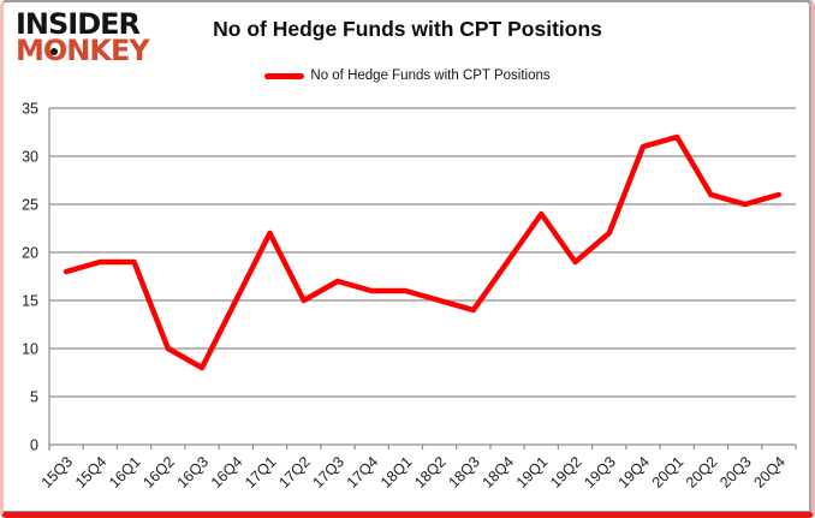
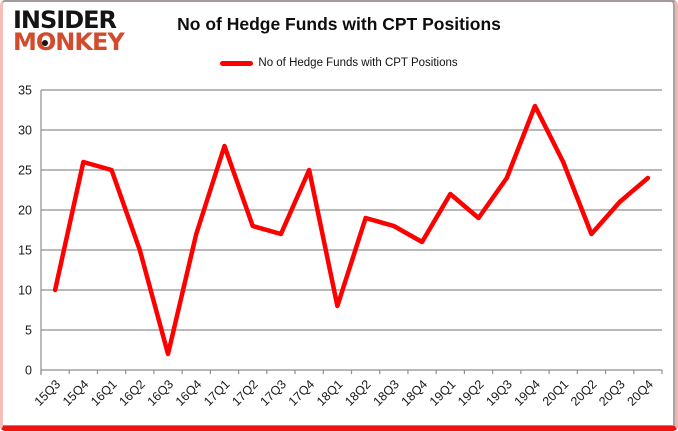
15Q3: 18 -> 10
15Q4: 19 -> 26
16Q1: 19 -> 25
16Q2: 10 -> 15
16Q3: 8 -> 2
16Q4: 15 -> 17
17Q1: 22 -> 28
17Q2: 15 -> 18
17Q4: 16 -> 25
18Q1: 16 -> 8
18Q2: 15 -> 19
18Q3: 14 -> 18
18Q4: 19 -> 16
19Q1: 24 -> 22
19Q3: 22 -> 24
19Q4: 31 -> 33
20Q1: 32 -> 26
20Q2: 26 -> 17
20Q3: 25 -> 21
20Q4: 26 -> 24
